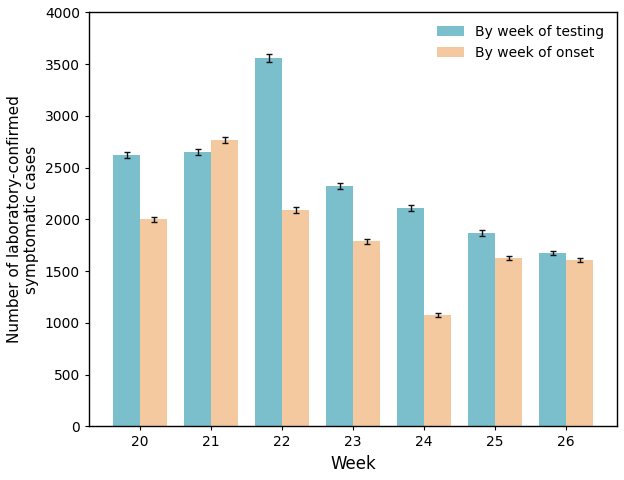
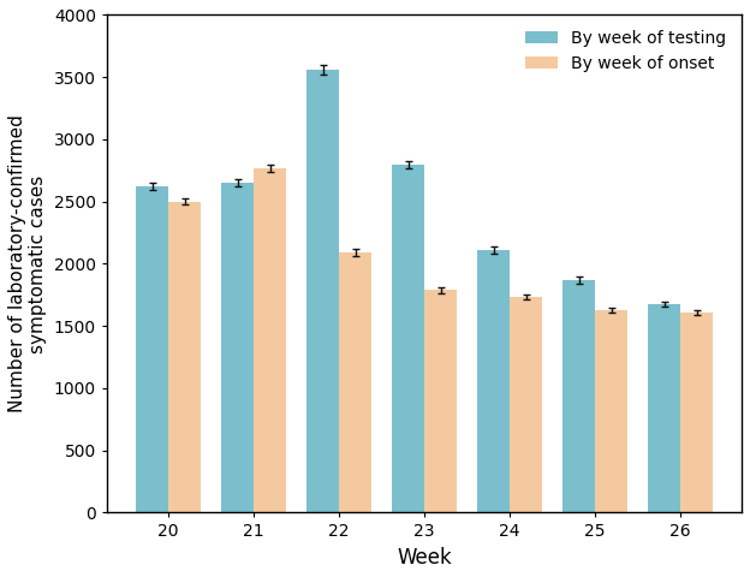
By week of onset/20: 2000 -> 2500
By week of testing/23: 2320 -> 2800
By week of onset/24: 1080 -> 1730
